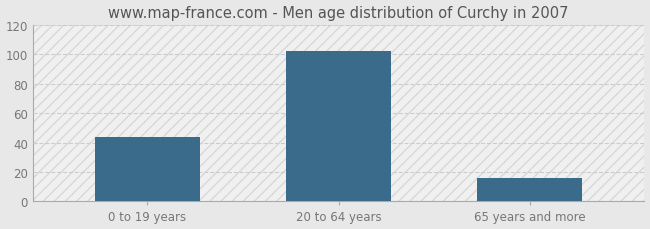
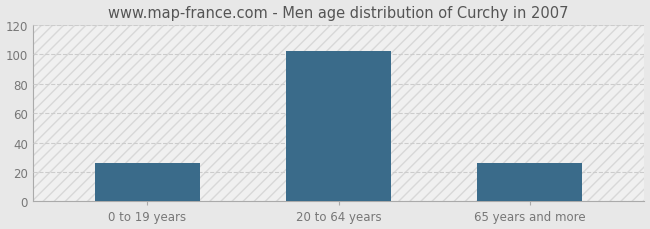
0 to 19 years: 44 -> 26
65 years and more: 16 -> 26
